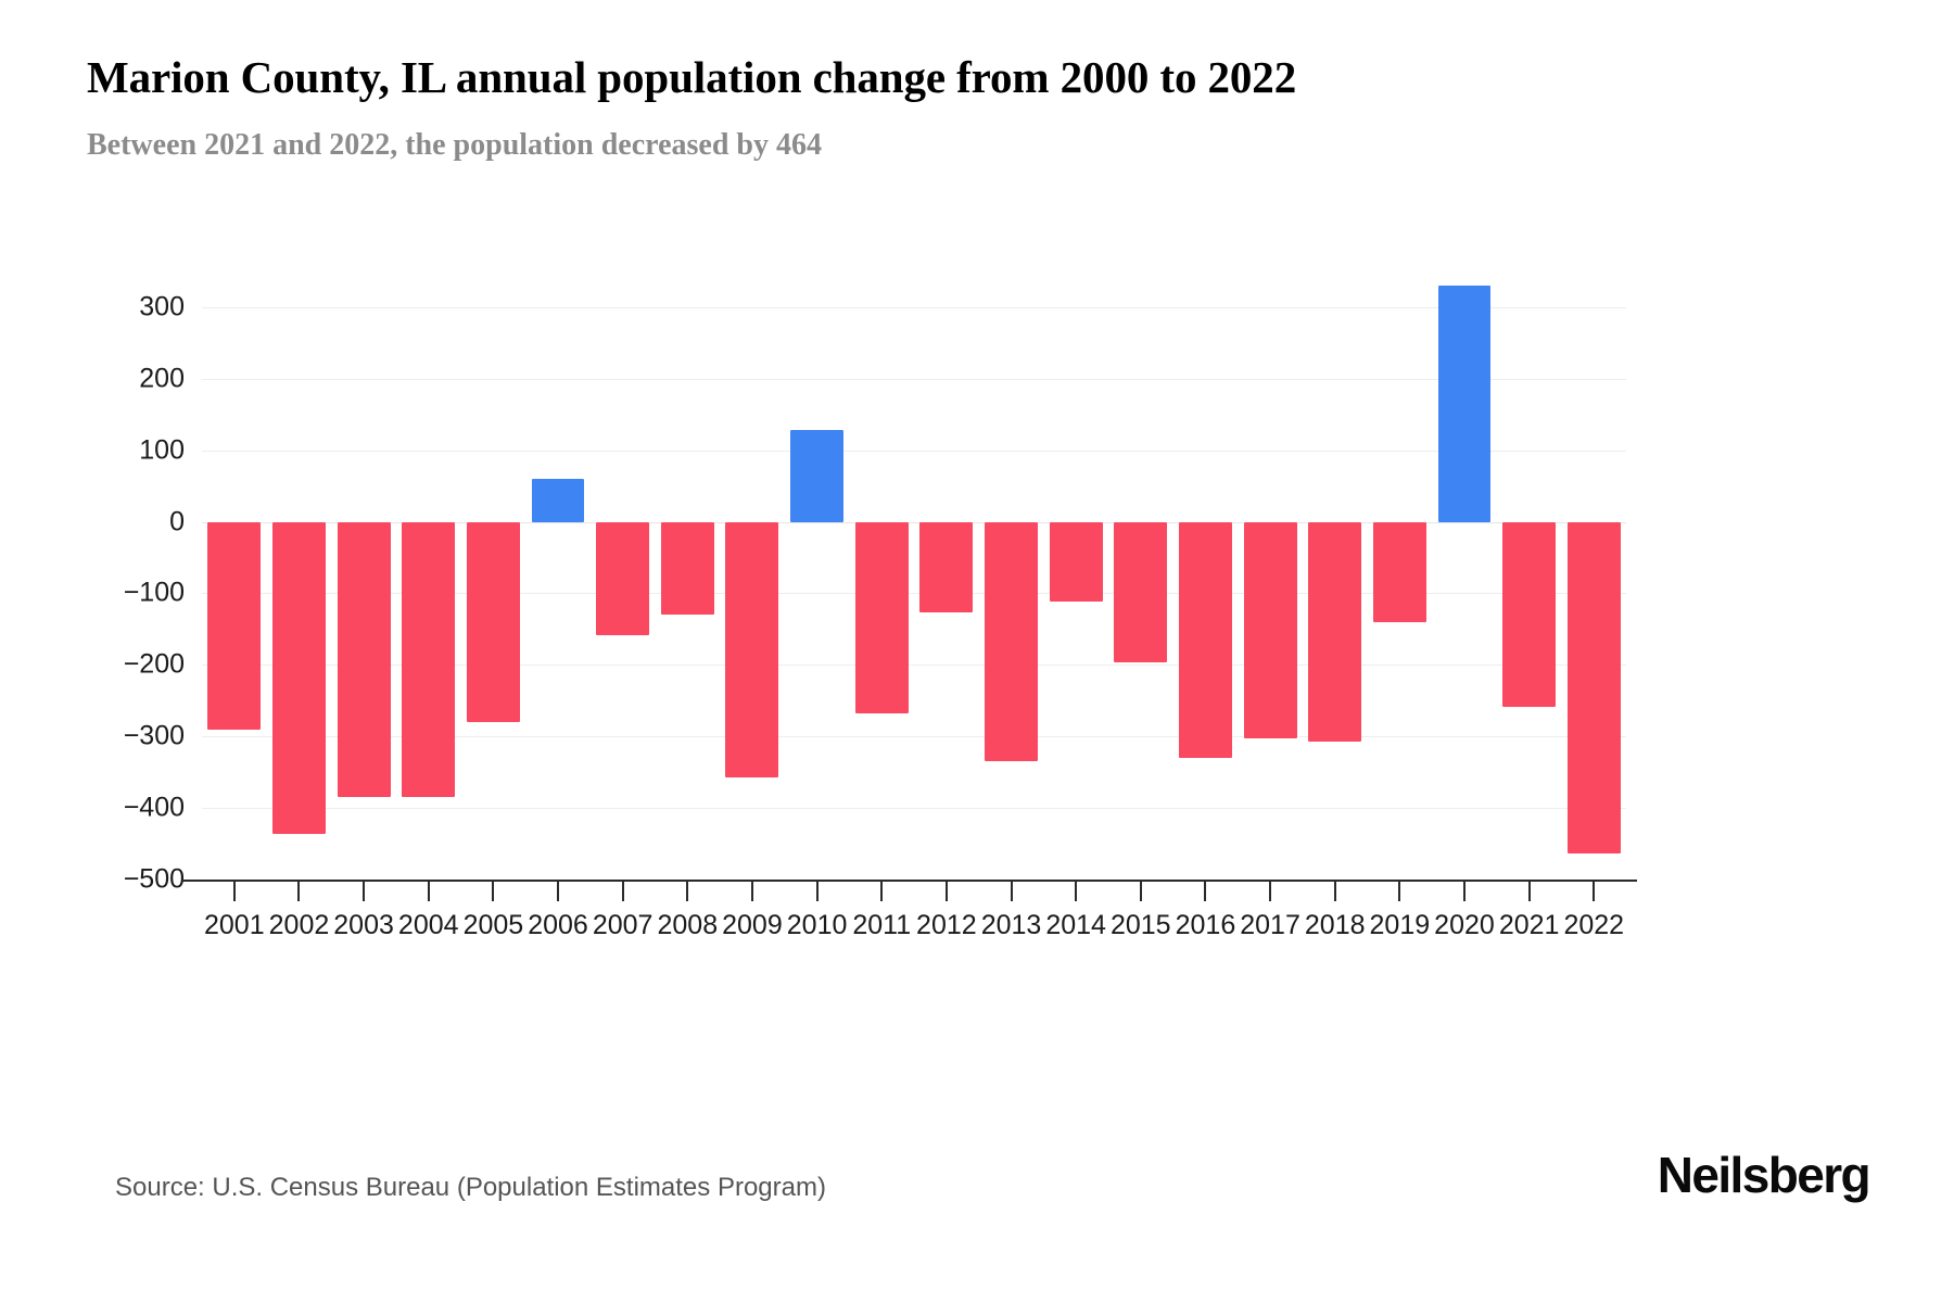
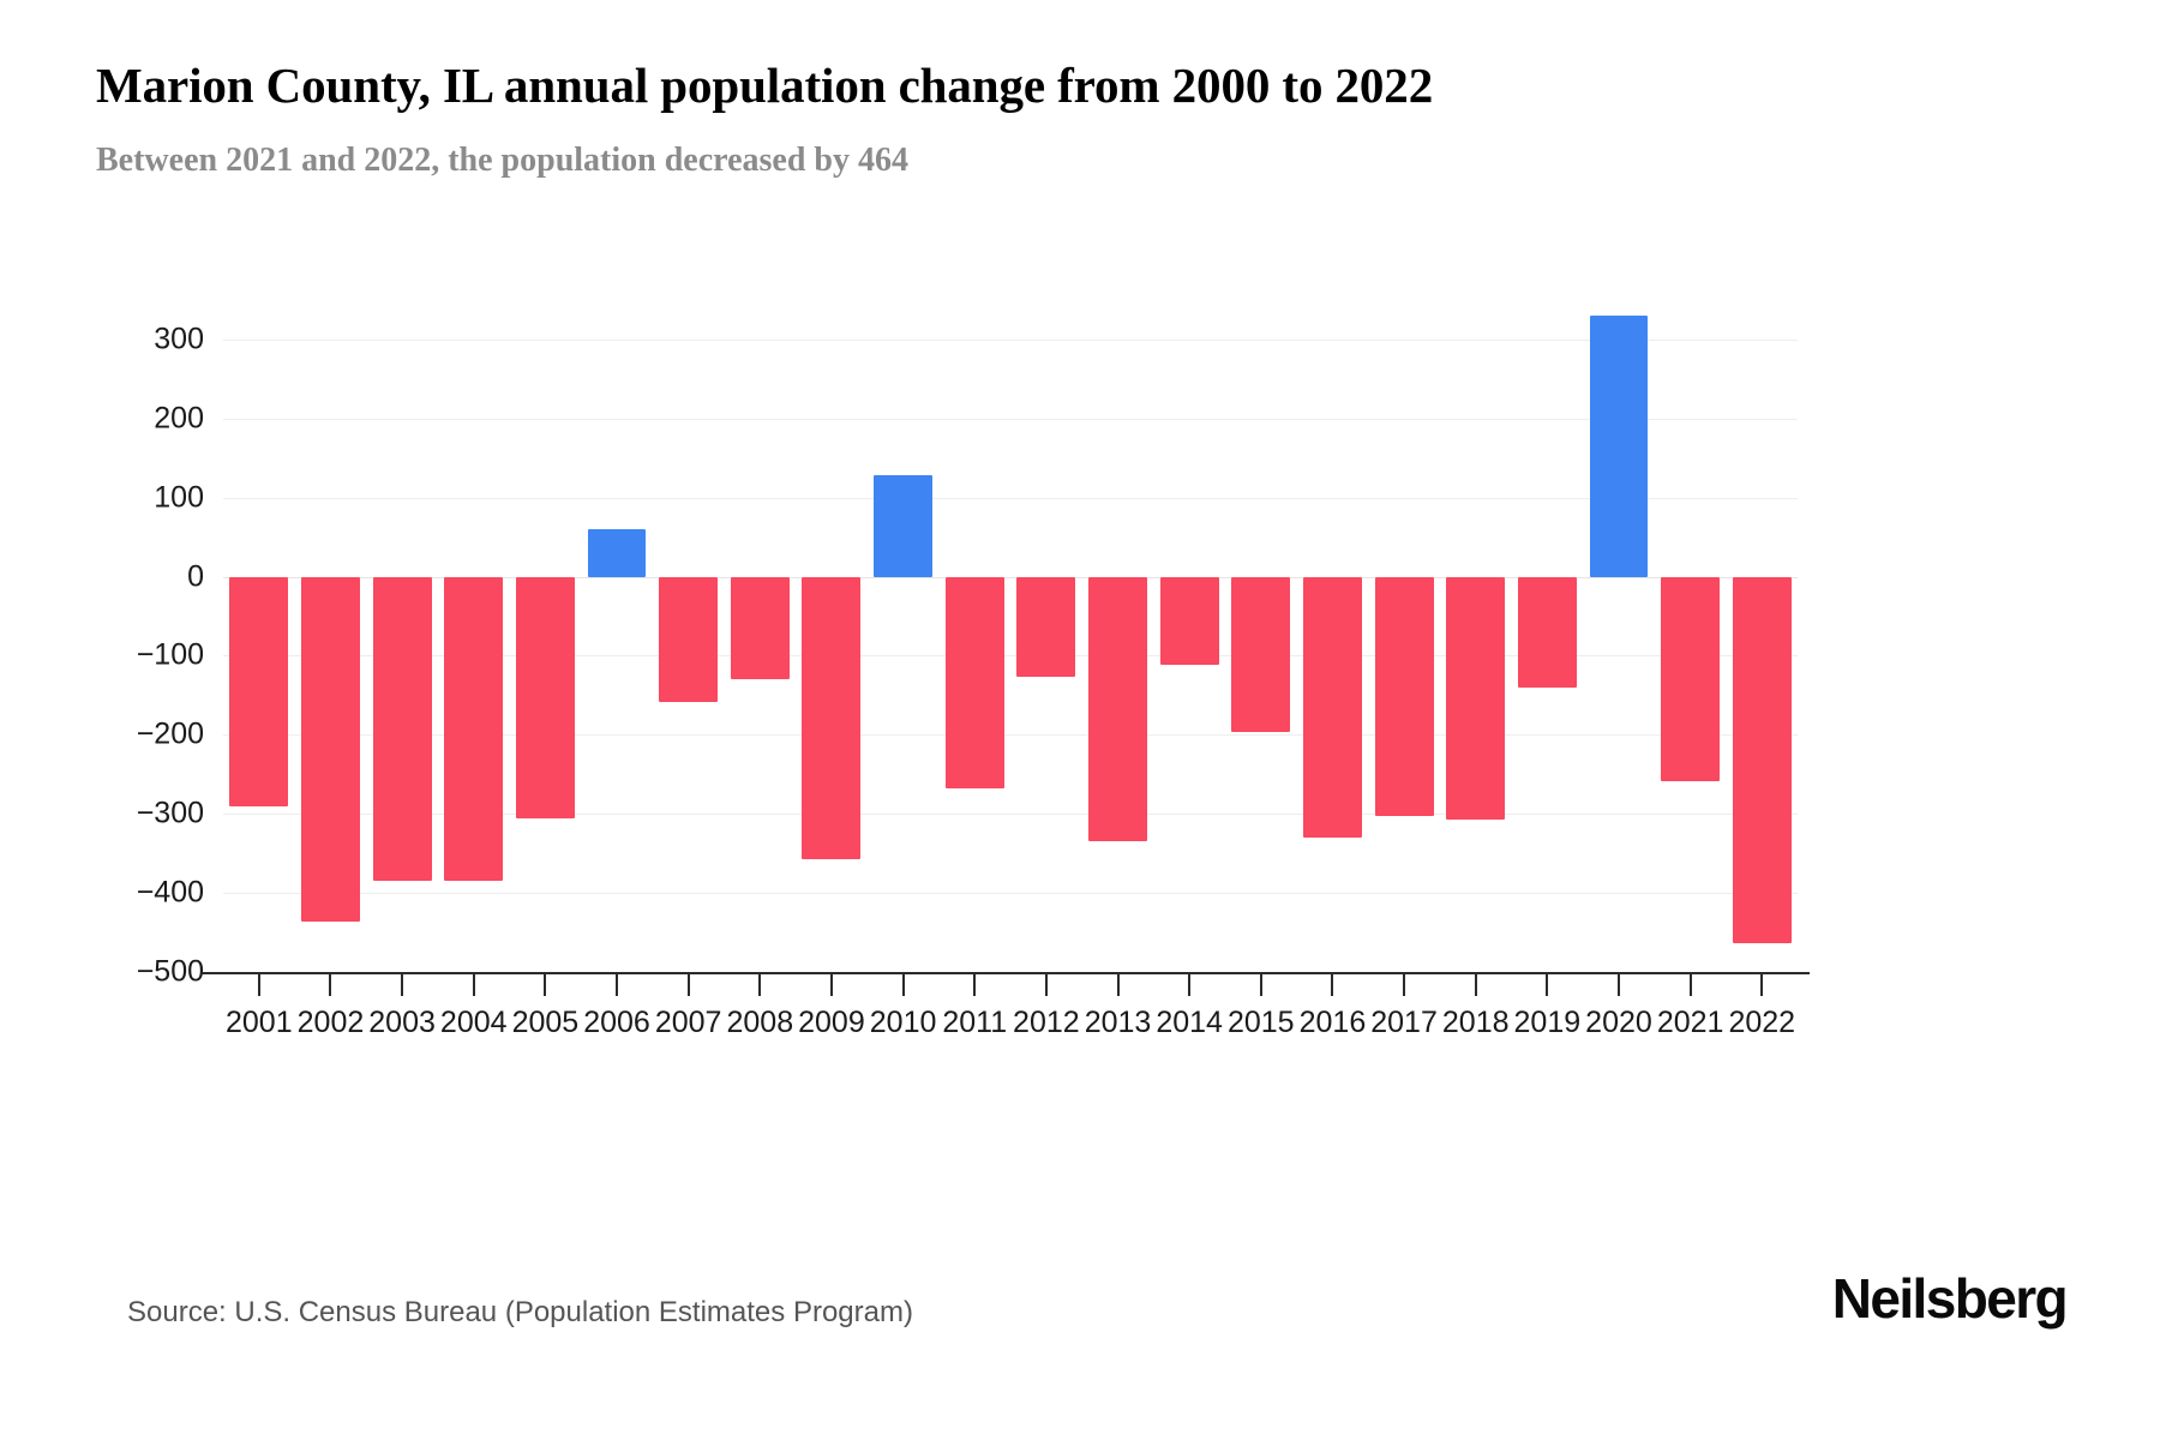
2005: -280 -> -310
